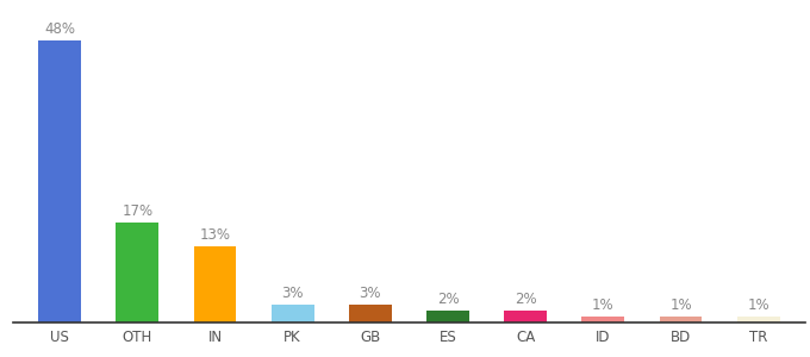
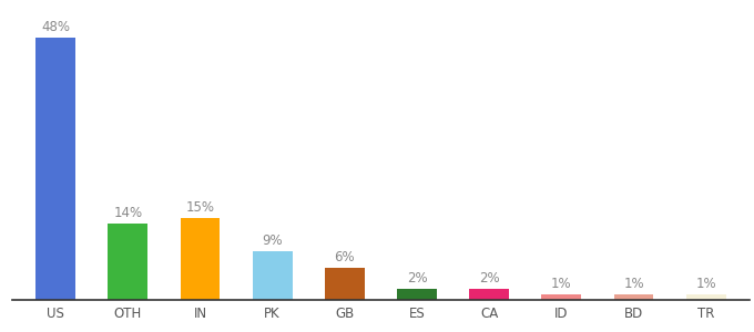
OTH: 17% -> 14%
IN: 13% -> 15%
PK: 3% -> 9%
GB: 3% -> 6%
